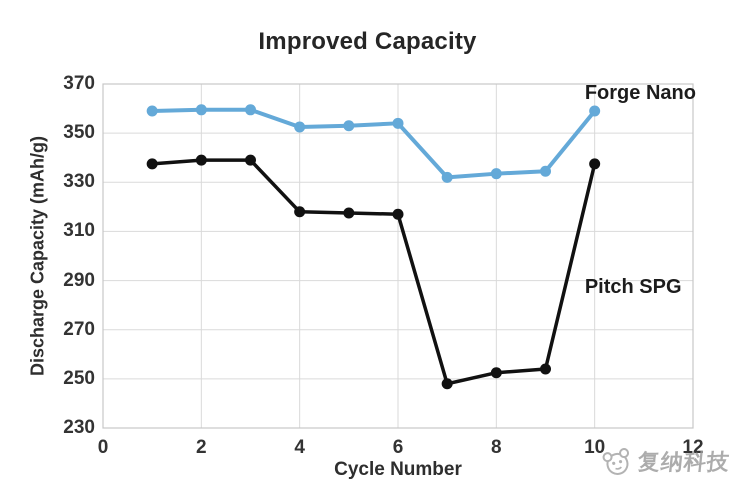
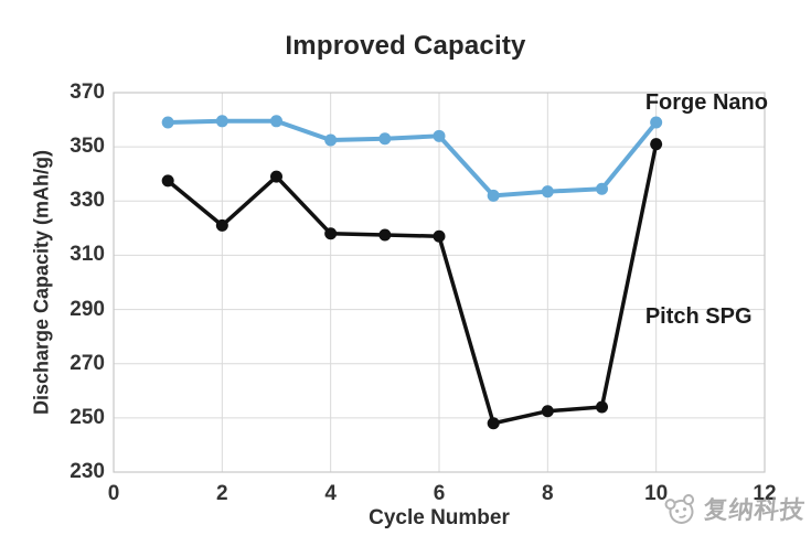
Pitch SPG/2: 339 -> 321
Pitch SPG/10: 338 -> 351
